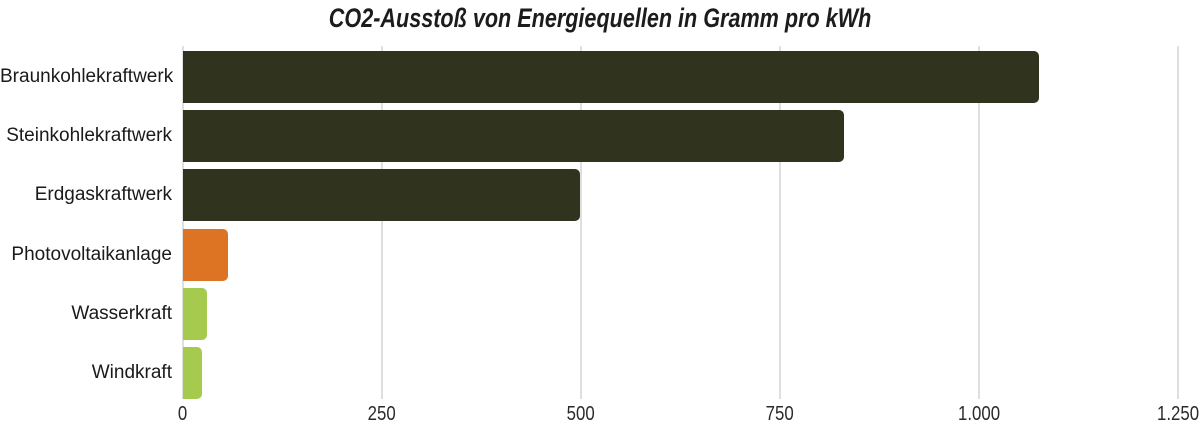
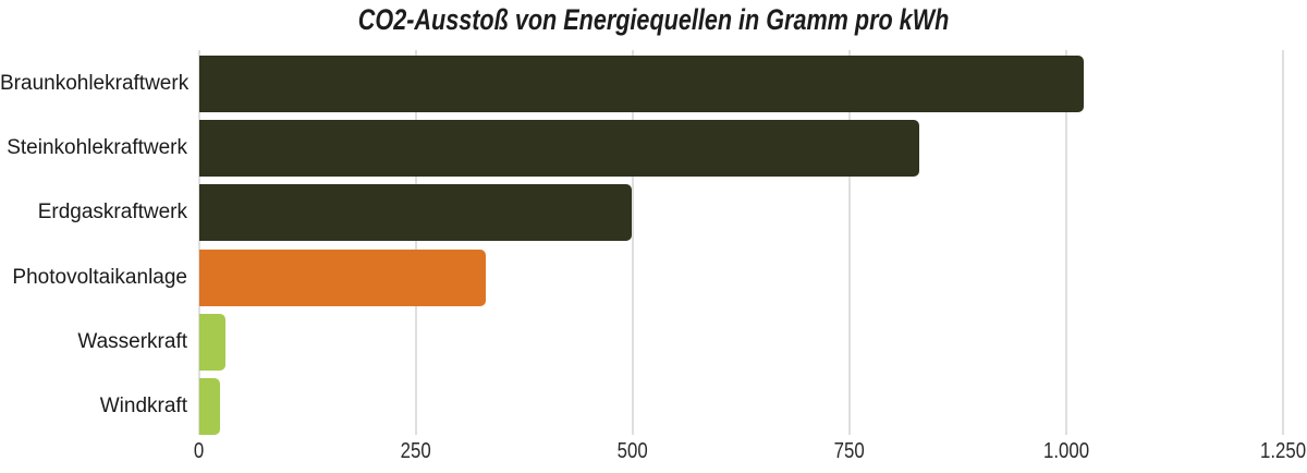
Braunkohlekraftwerk: 1080 -> 1020
Photovoltaikanlage: 60 -> 330
